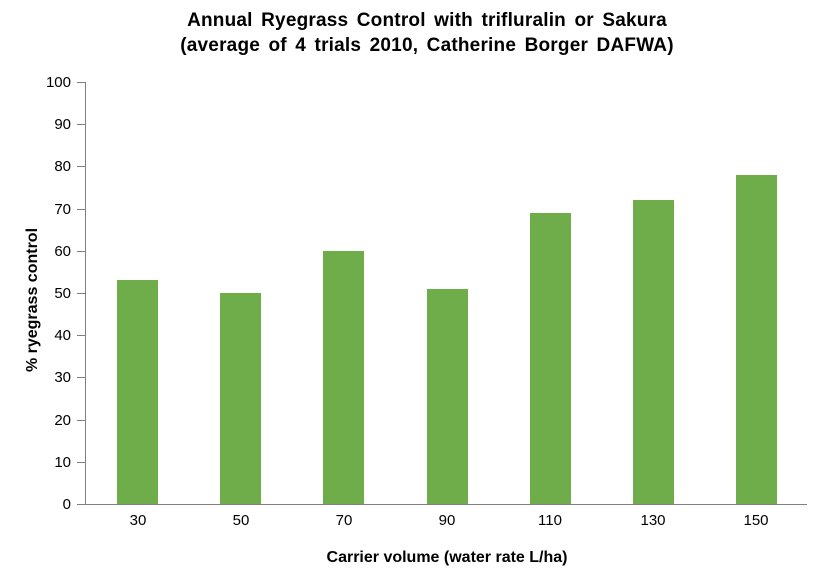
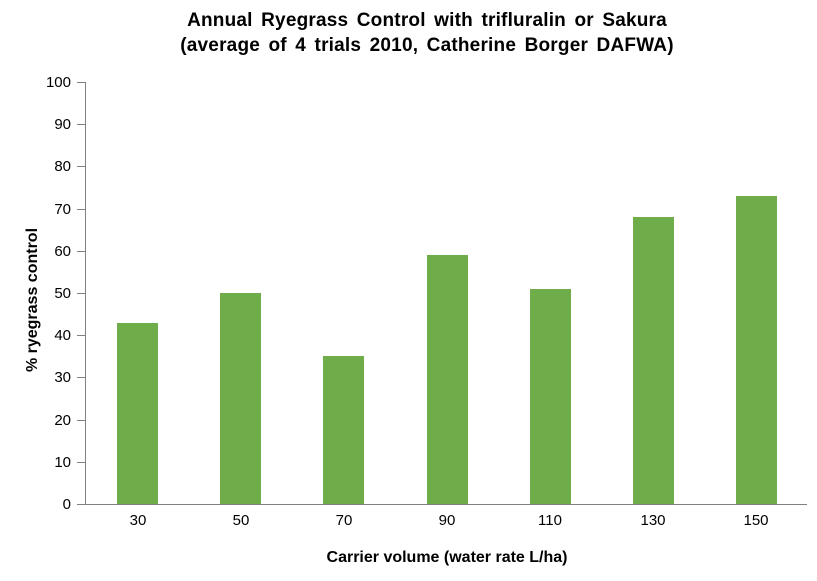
30: 53 -> 43
70: 60 -> 35
90: 51 -> 59
110: 69 -> 51
130: 72 -> 68
150: 78 -> 73
